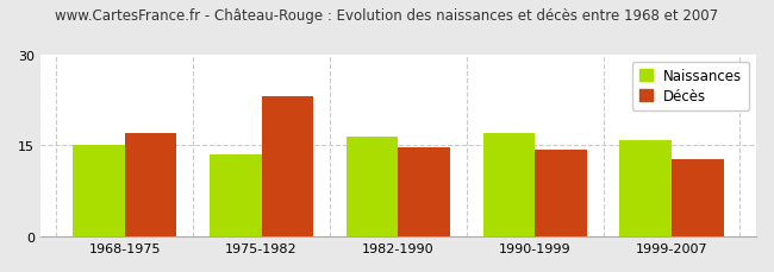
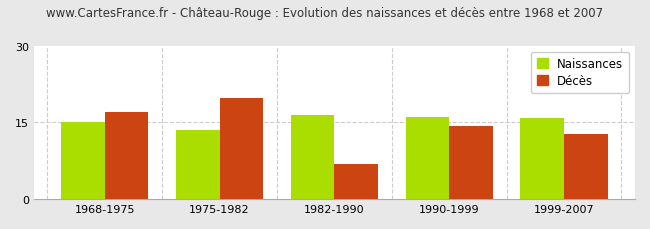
Décès/1975-1982: 23.0 -> 19.8
Décès/1982-1990: 14.7 -> 6.8
Naissances/1990-1999: 17.0 -> 16.0
